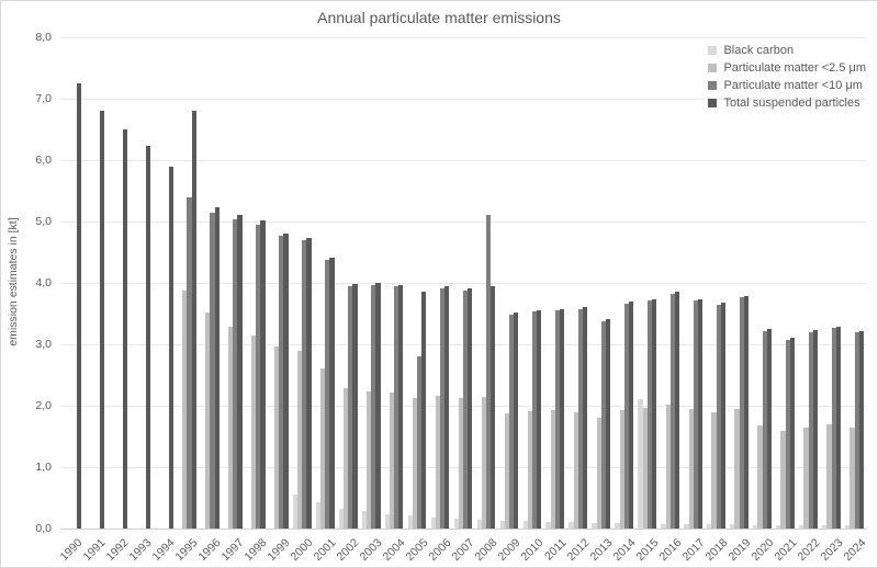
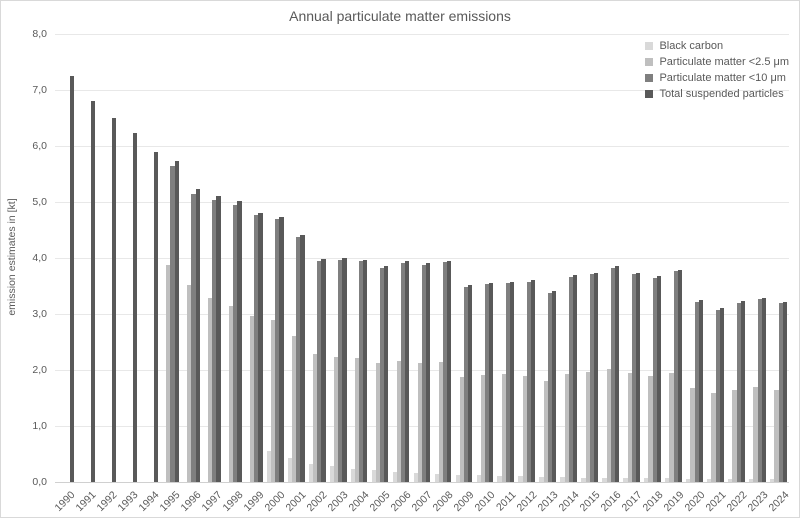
Particulate matter <10 μm/1995: 5,4 -> 5,7
Total suspended particles/1995: 6,8 -> 5,7
Particulate matter <10 μm/2005: 2,8 -> 3,8
Particulate matter <10 μm/2008: 5,1 -> 3,9
Black carbon/2015: 2,1 -> 0,1
